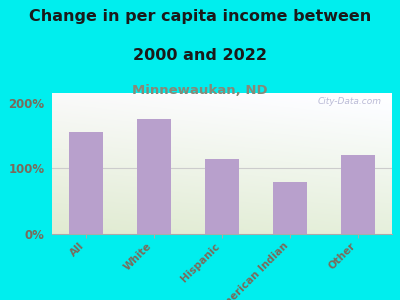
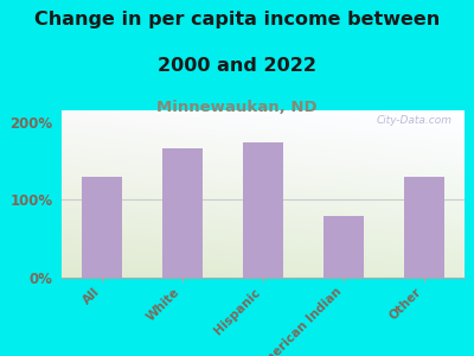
All: 155% -> 130%
White: 175% -> 166%
Hispanic: 115% -> 174%
Other: 120% -> 130%
